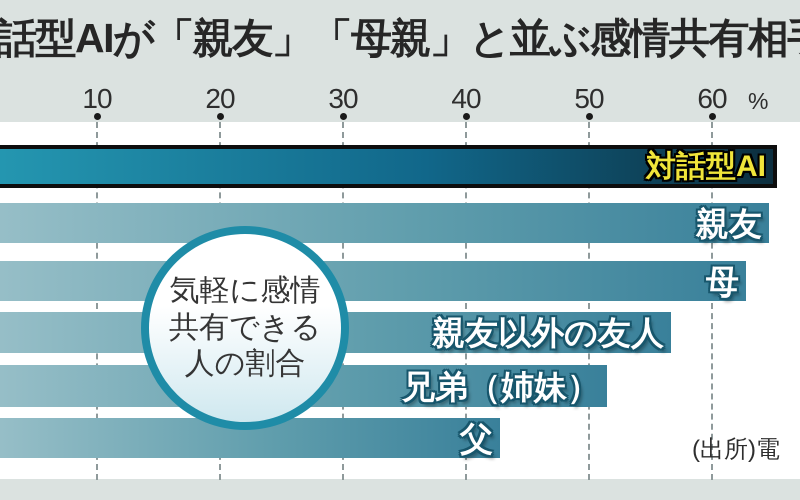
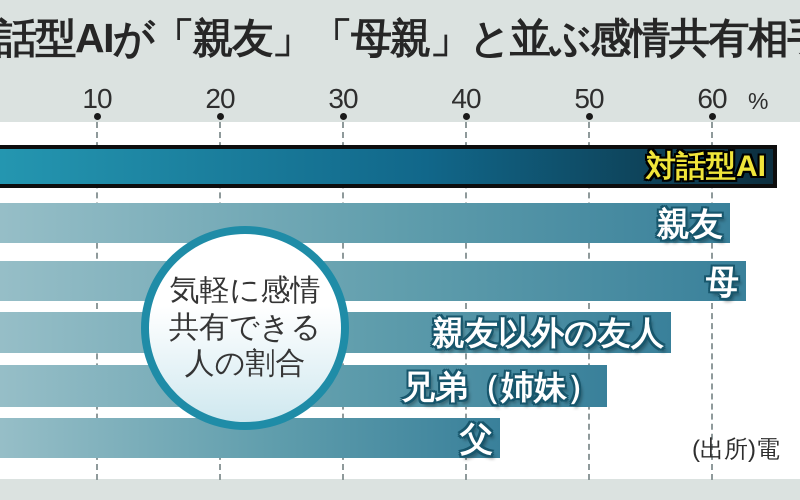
親友: 64.6 -> 61.5
